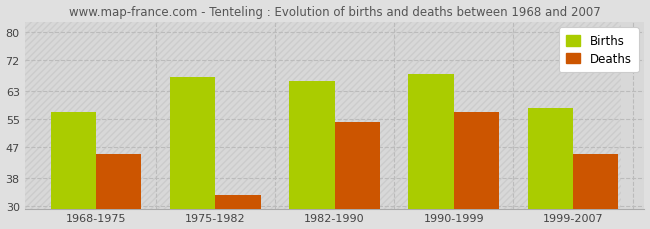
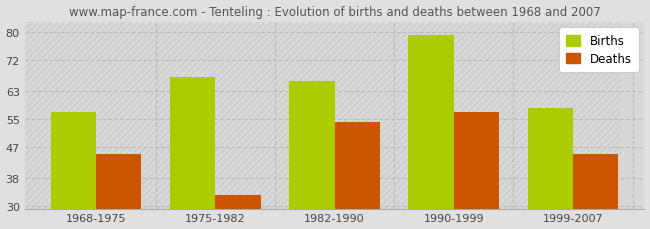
Births/1990-1999: 68 -> 79
